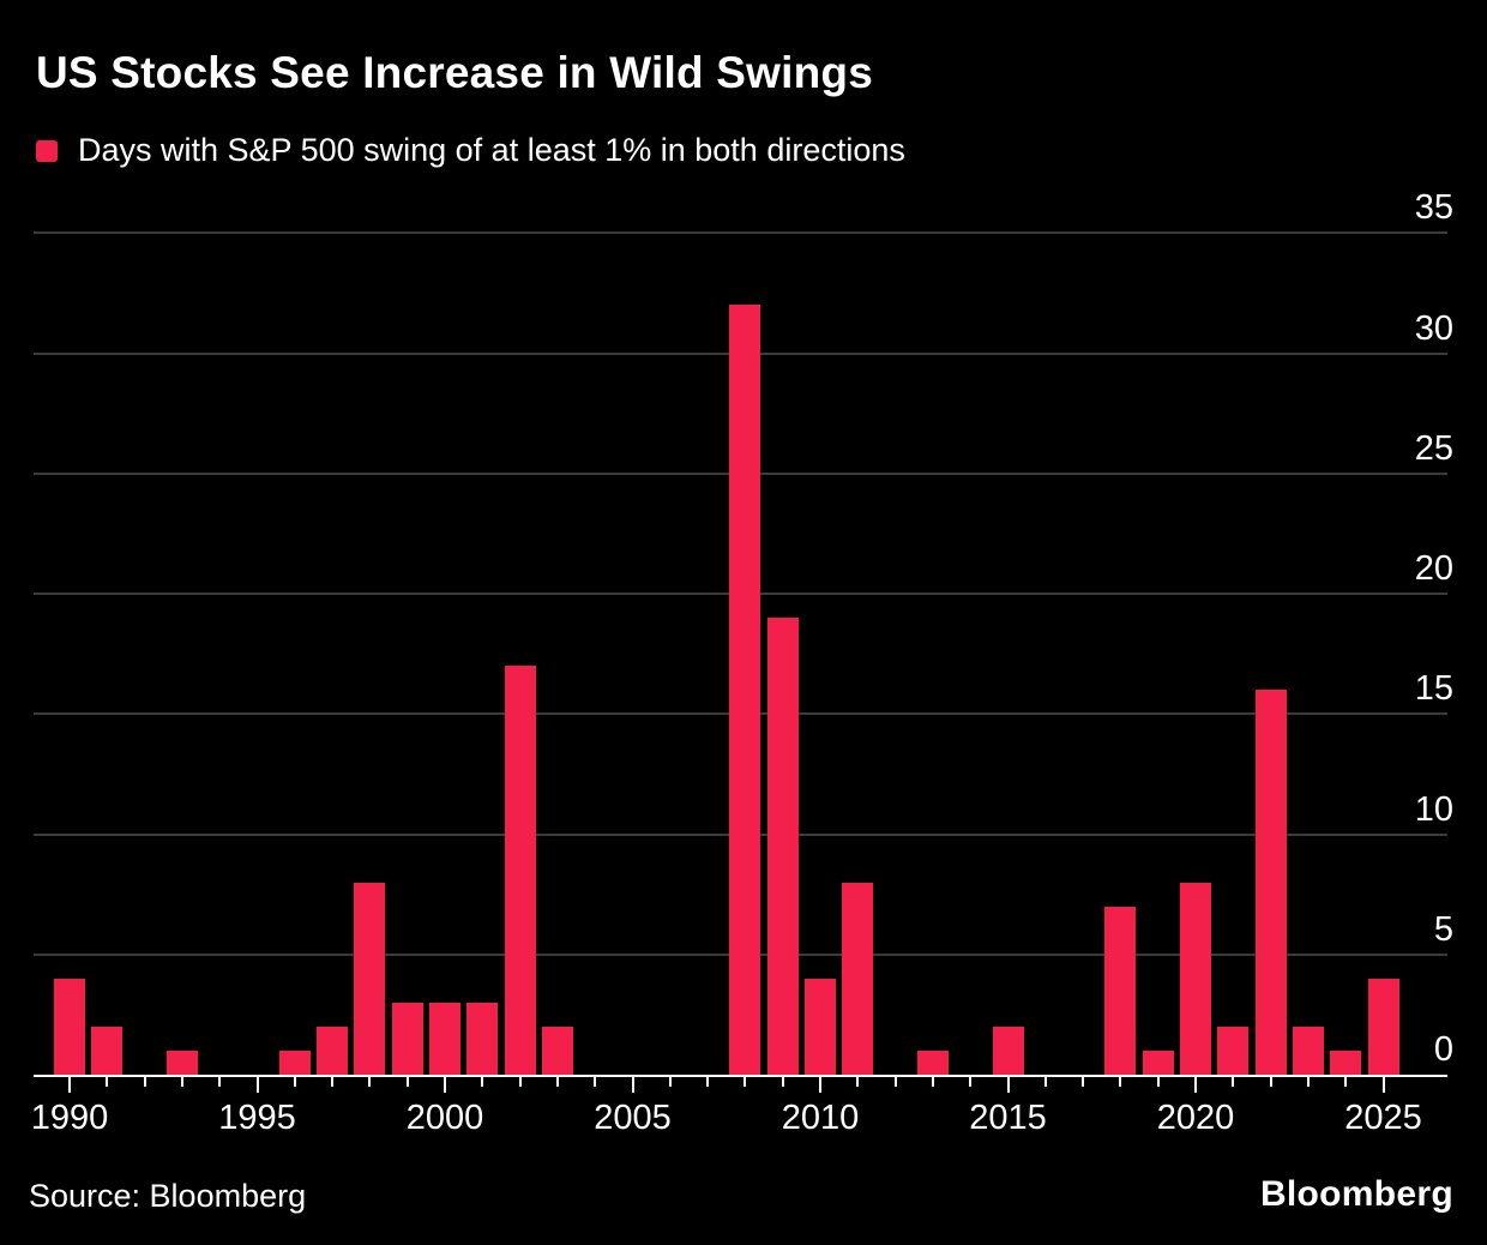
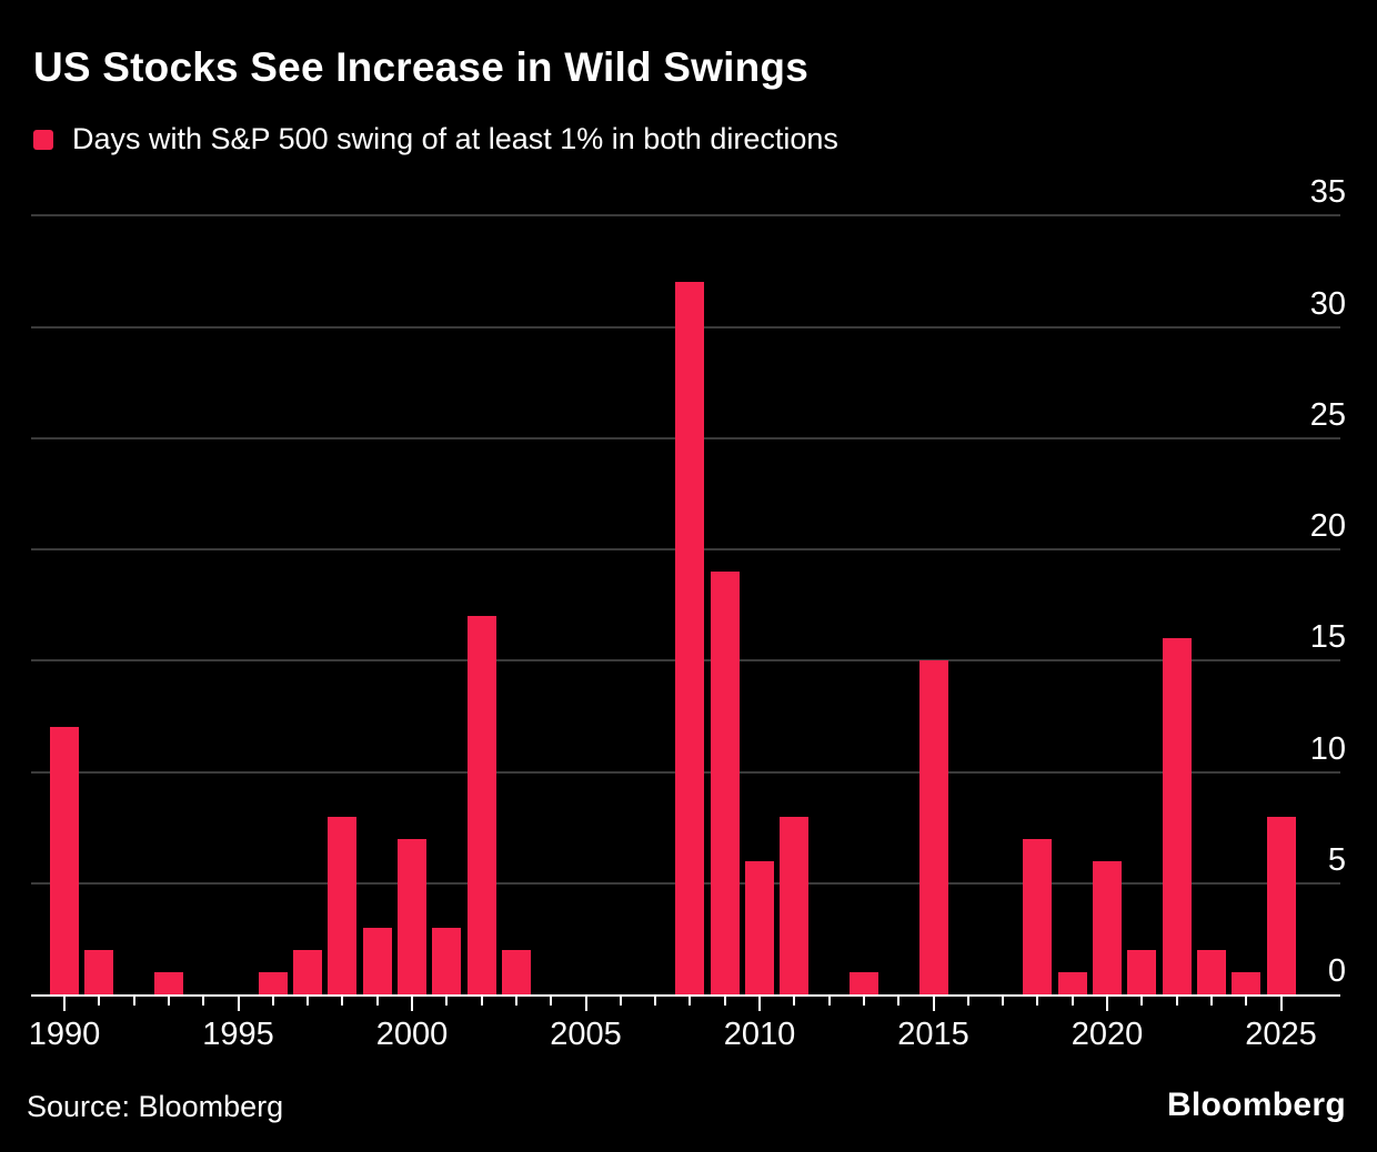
1990: 4 -> 12
2000: 3 -> 7
2010: 4 -> 6
2015: 2 -> 15
2020: 8 -> 6
2025: 4 -> 8
